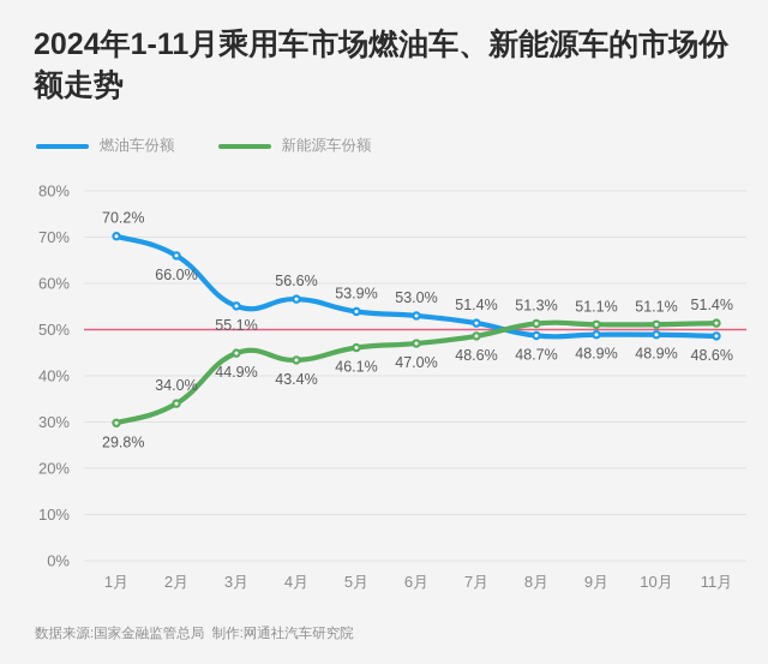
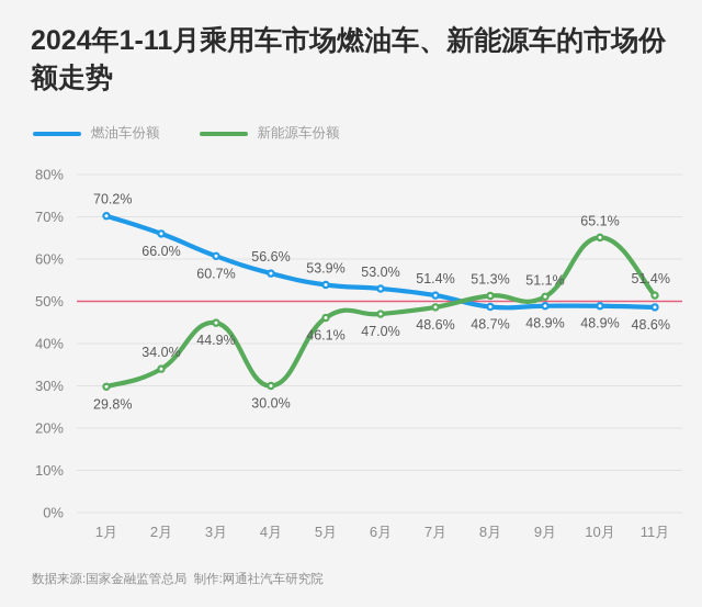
燃油车份额/3月: 55.1% -> 60.7%
新能源车份额/4月: 43.4% -> 30.0%
新能源车份额/10月: 51.1% -> 65.1%
